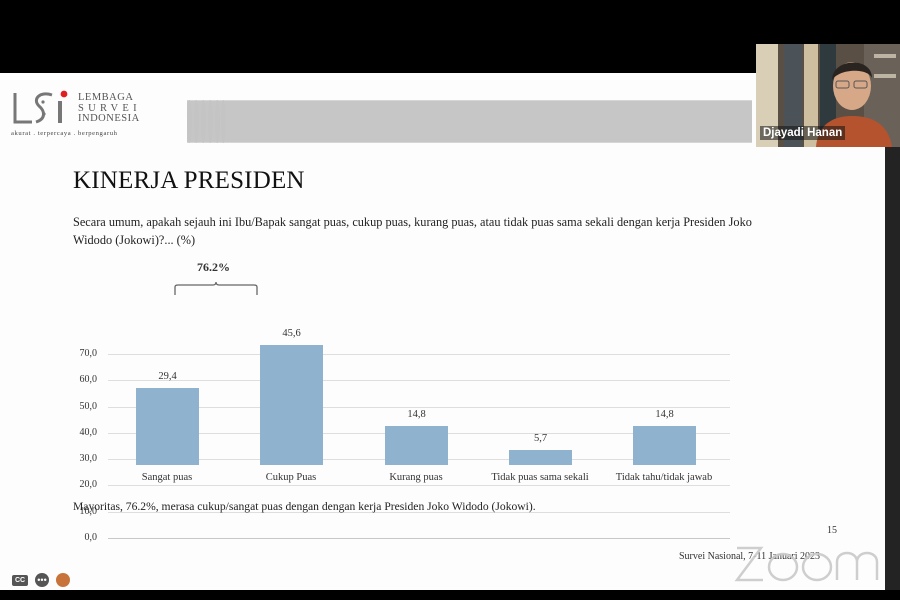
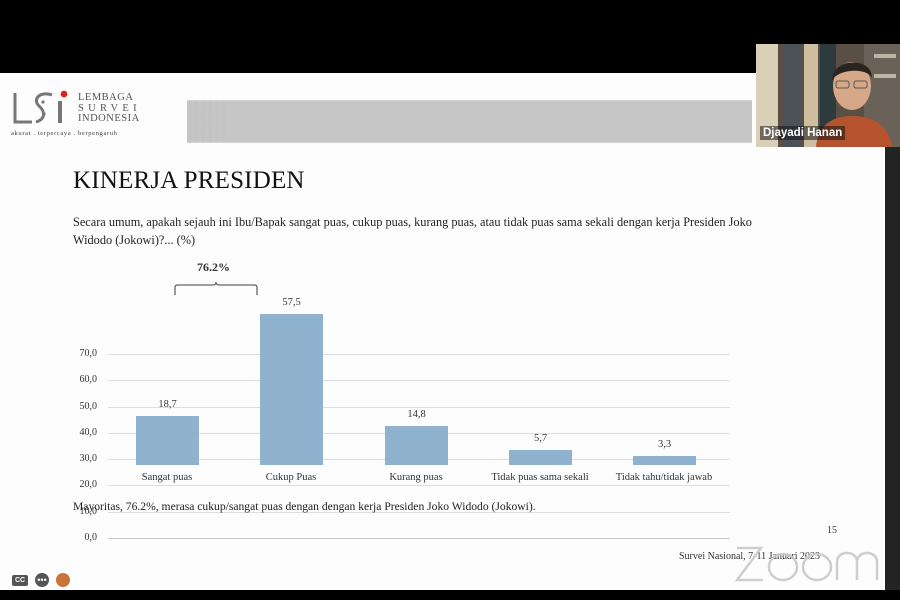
Sangat puas: 29,4 -> 18,7
Cukup Puas: 45,6 -> 57,5
Tidak tahu/tidak jawab: 14,8 -> 3,3
